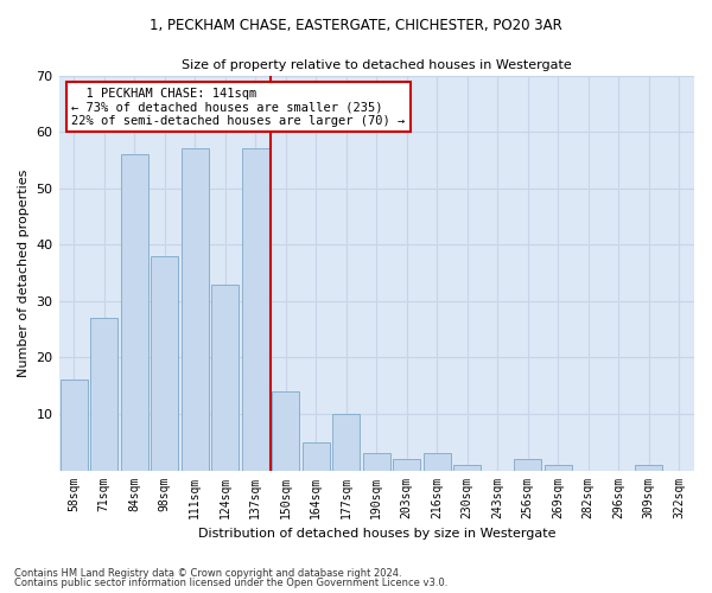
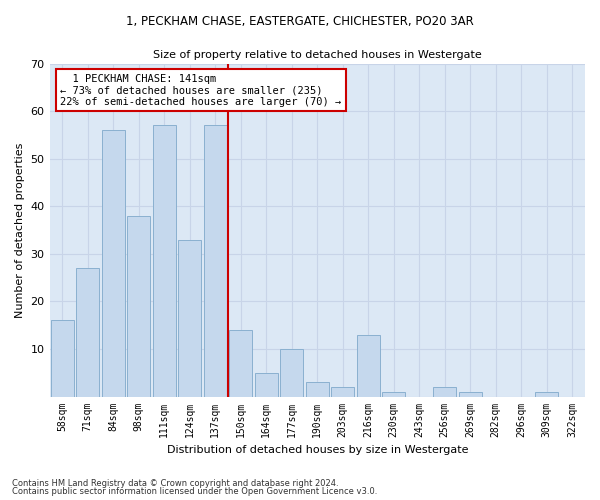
216sqm: 3 -> 13
